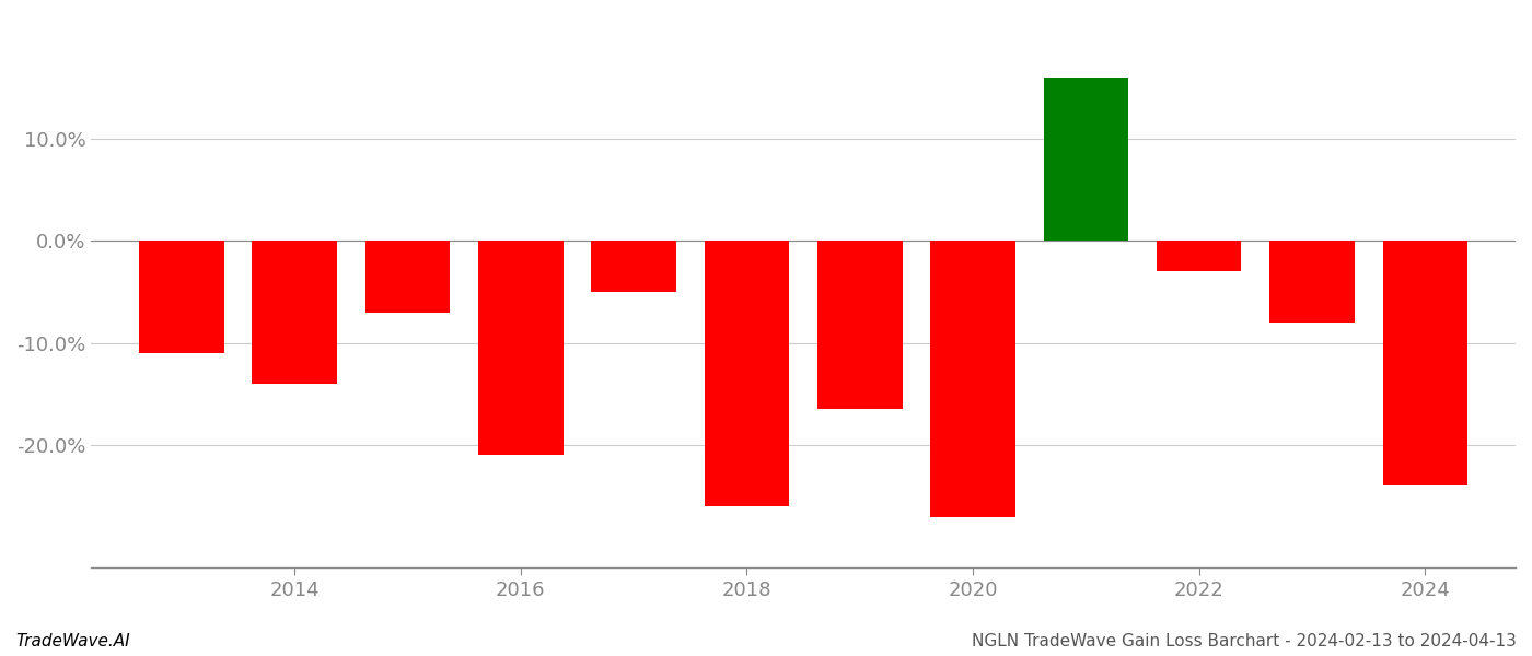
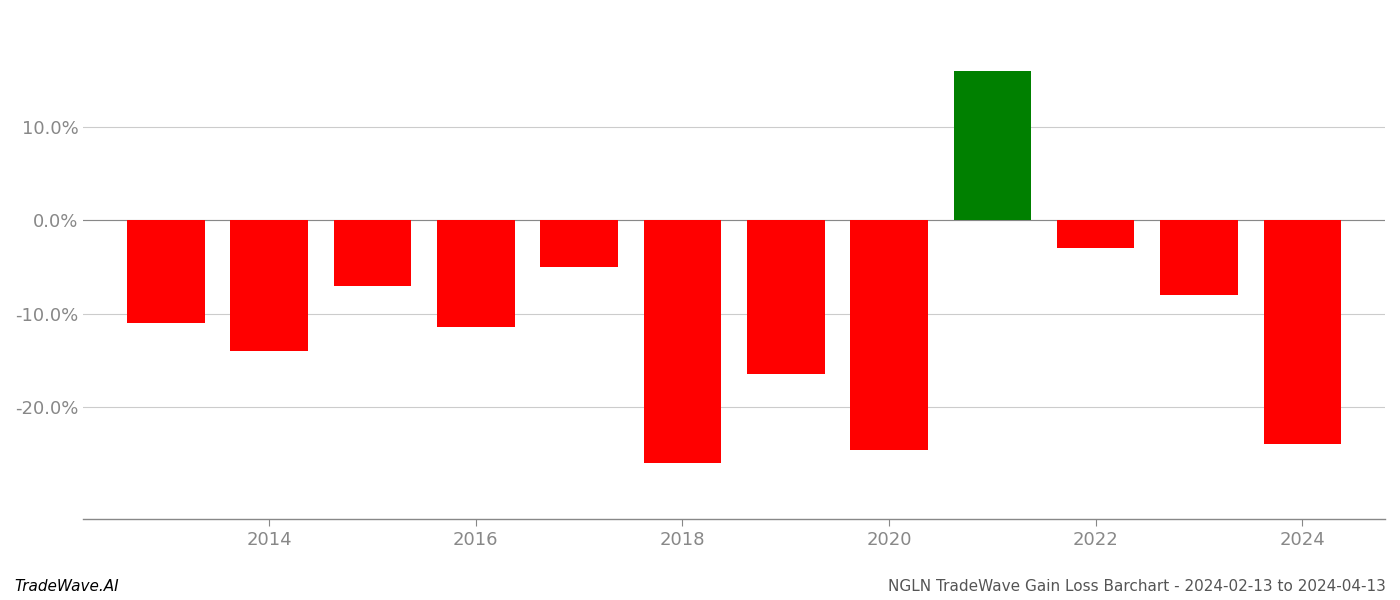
2016: -21.0% -> -11.4%
2020: -27.0% -> -24.6%
